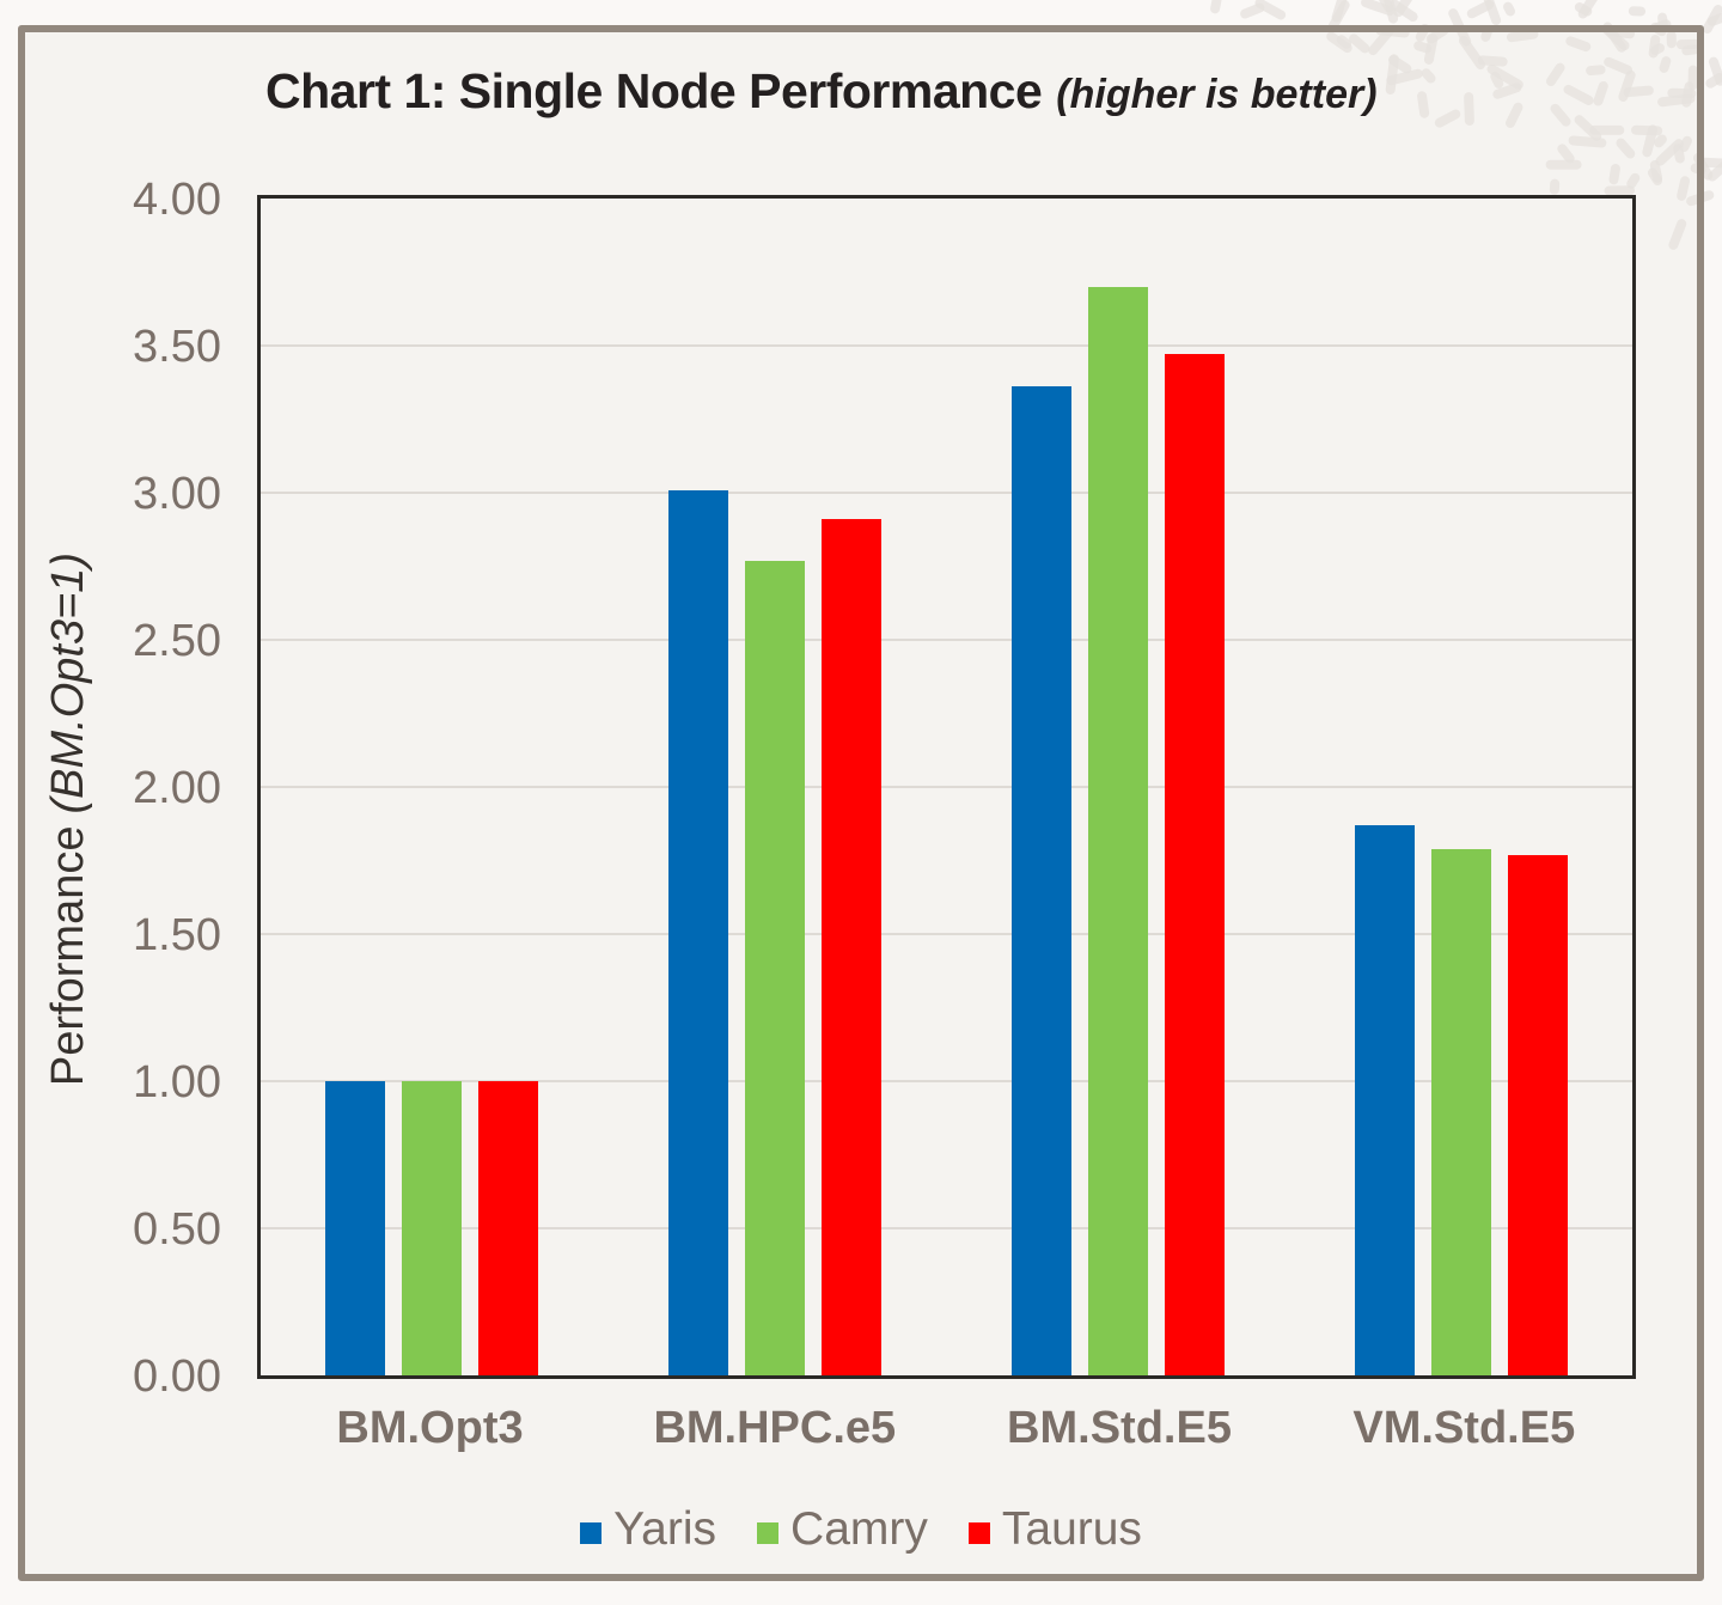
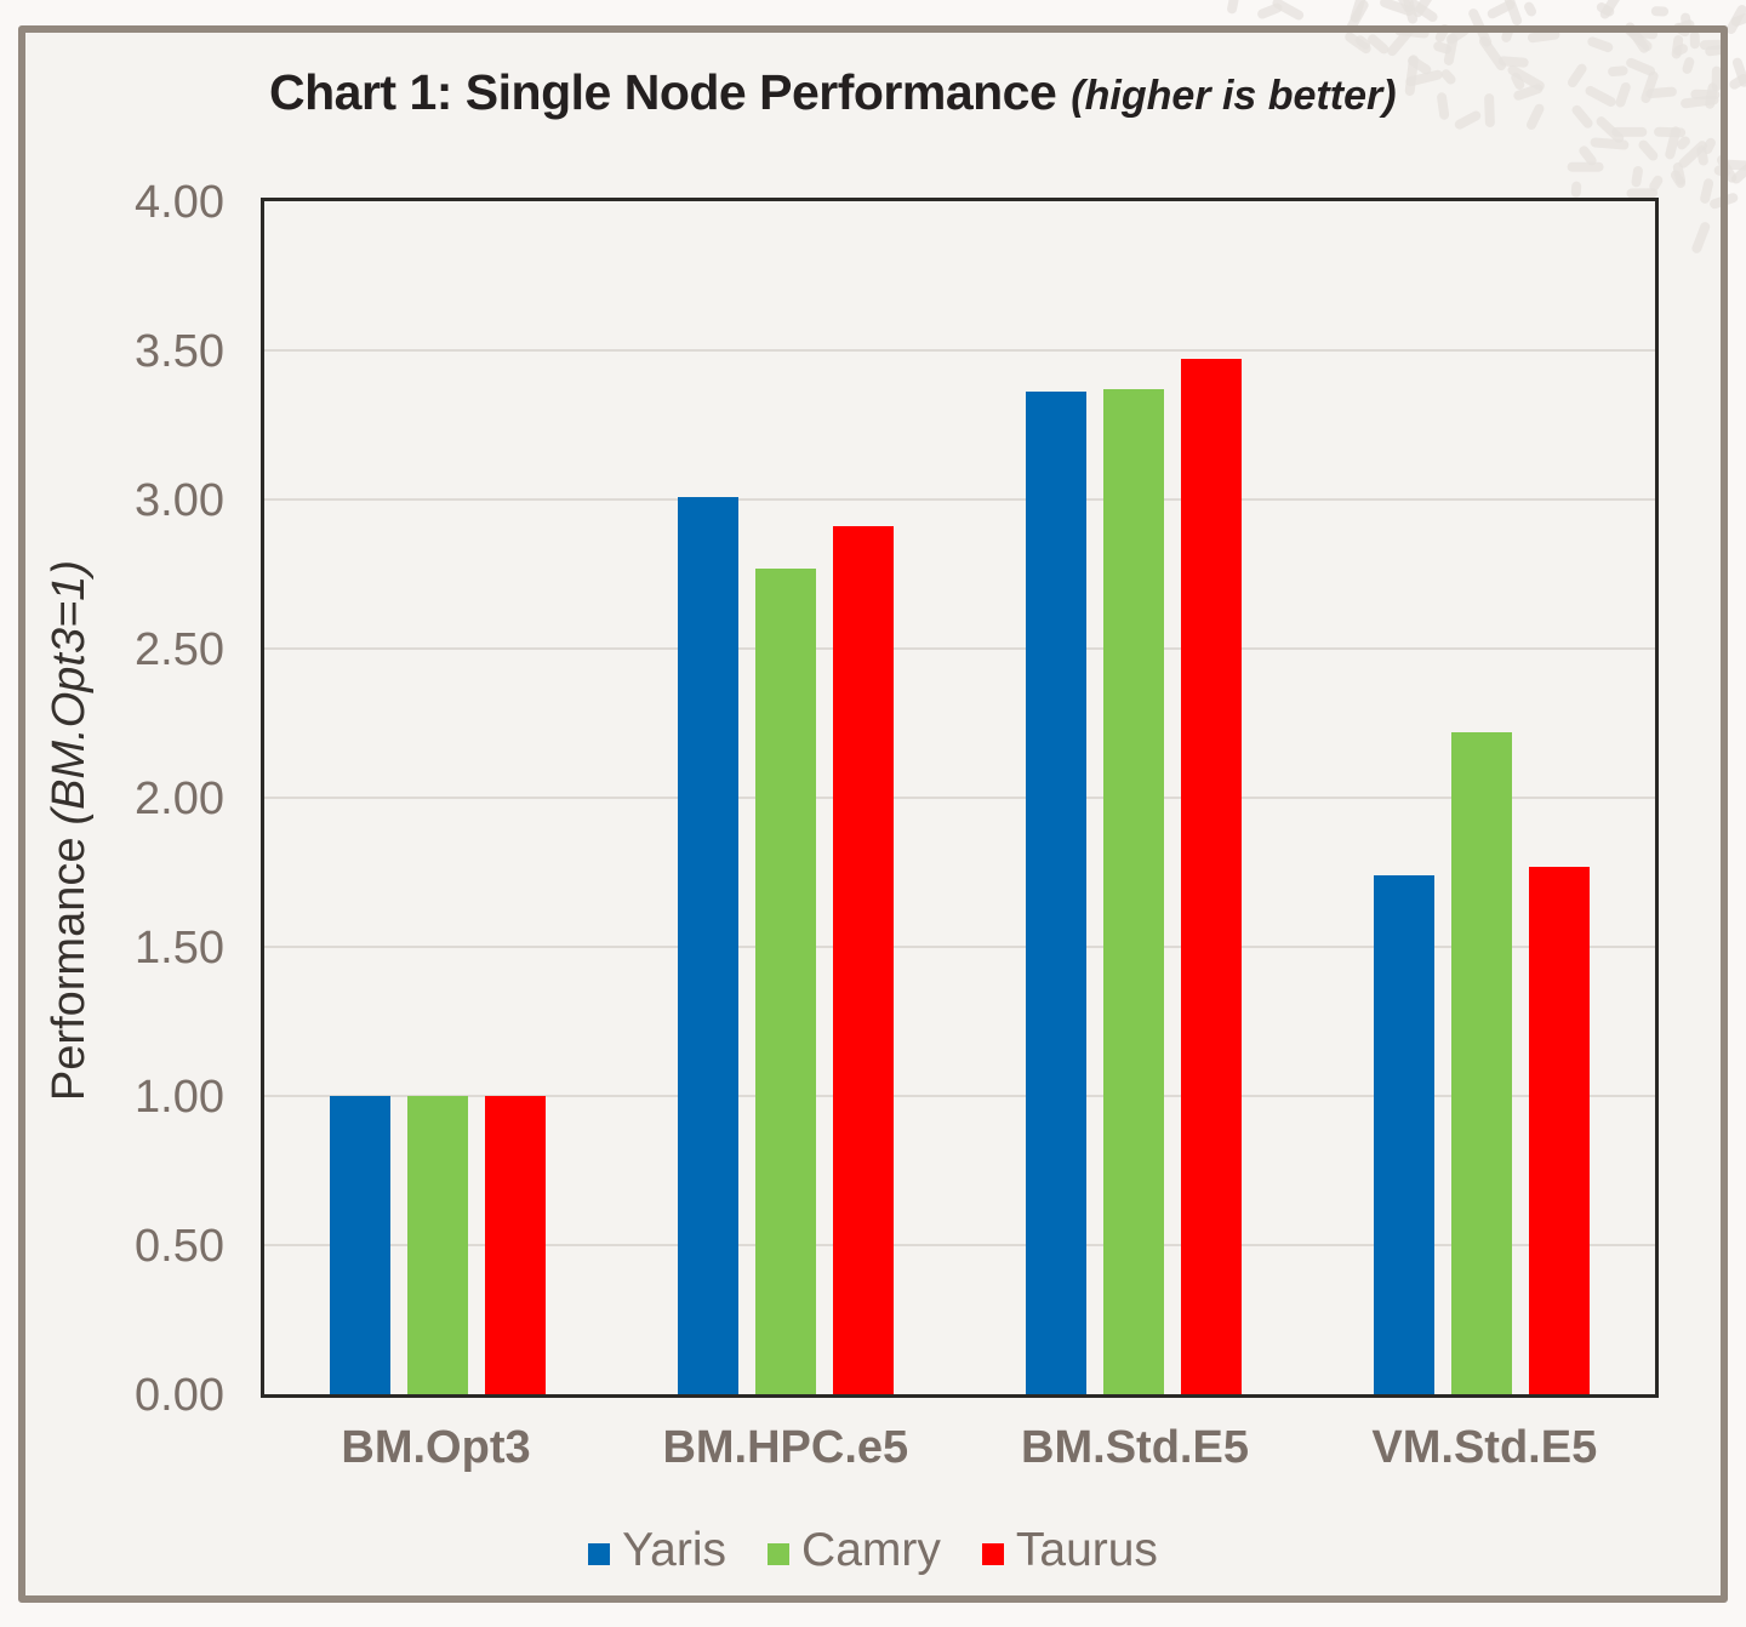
Camry/BM.Std.E5: 3.70 -> 3.37
Yaris/VM.Std.E5: 1.87 -> 1.74
Camry/VM.Std.E5: 1.79 -> 2.22
